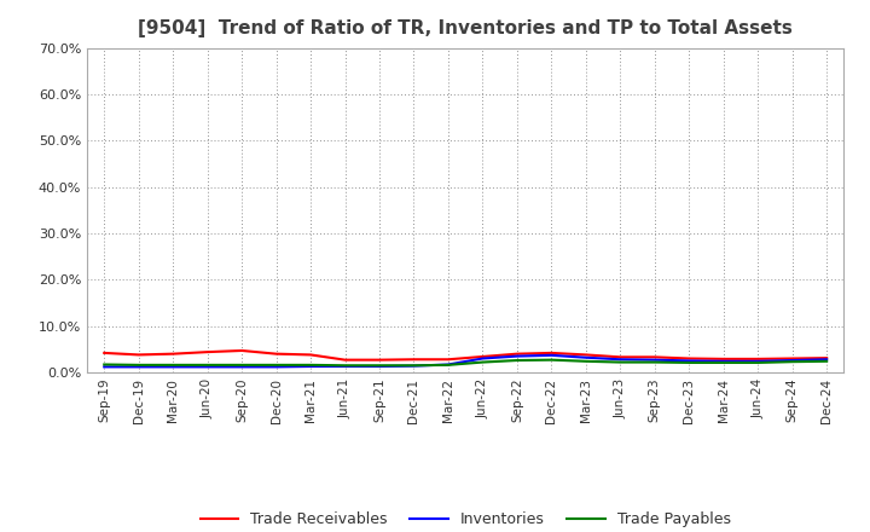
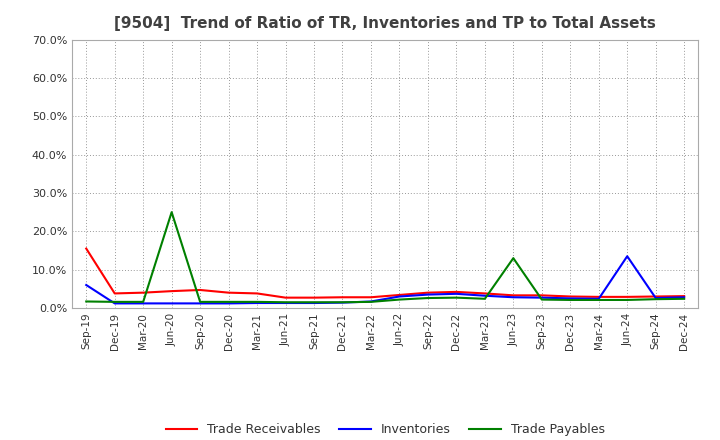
Trade Receivables/Sep-19: 4.2% -> 15.5%
Inventories/Sep-19: 1.2% -> 6.0%
Trade Payables/Jun-20: 1.6% -> 25.0%
Trade Payables/Jun-23: 2.2% -> 13.0%
Inventories/Jun-24: 2.4% -> 13.5%
